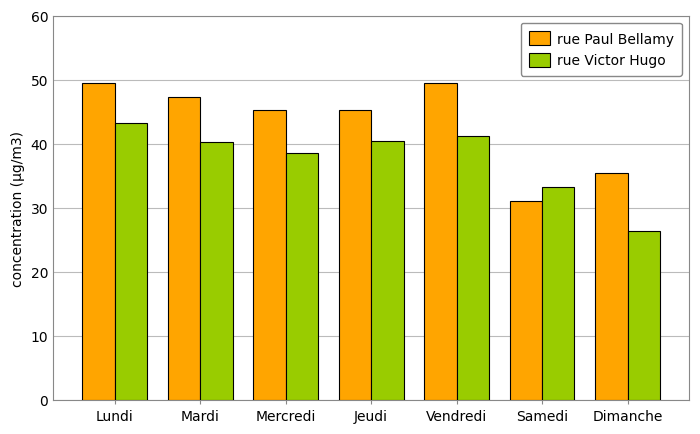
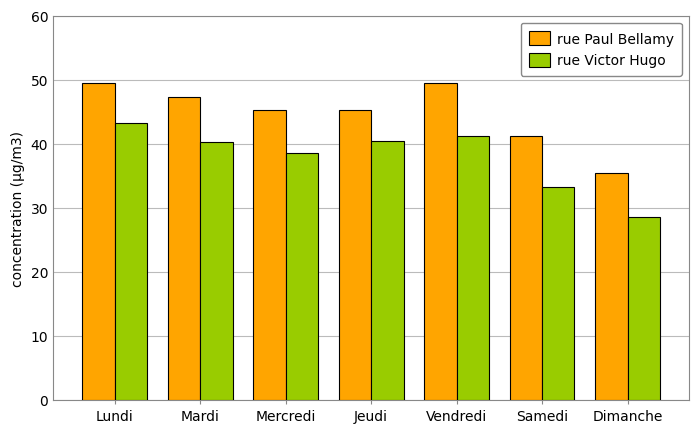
rue Paul Bellamy/Samedi: 31.0 -> 41.2
rue Victor Hugo/Dimanche: 26.4 -> 28.5
